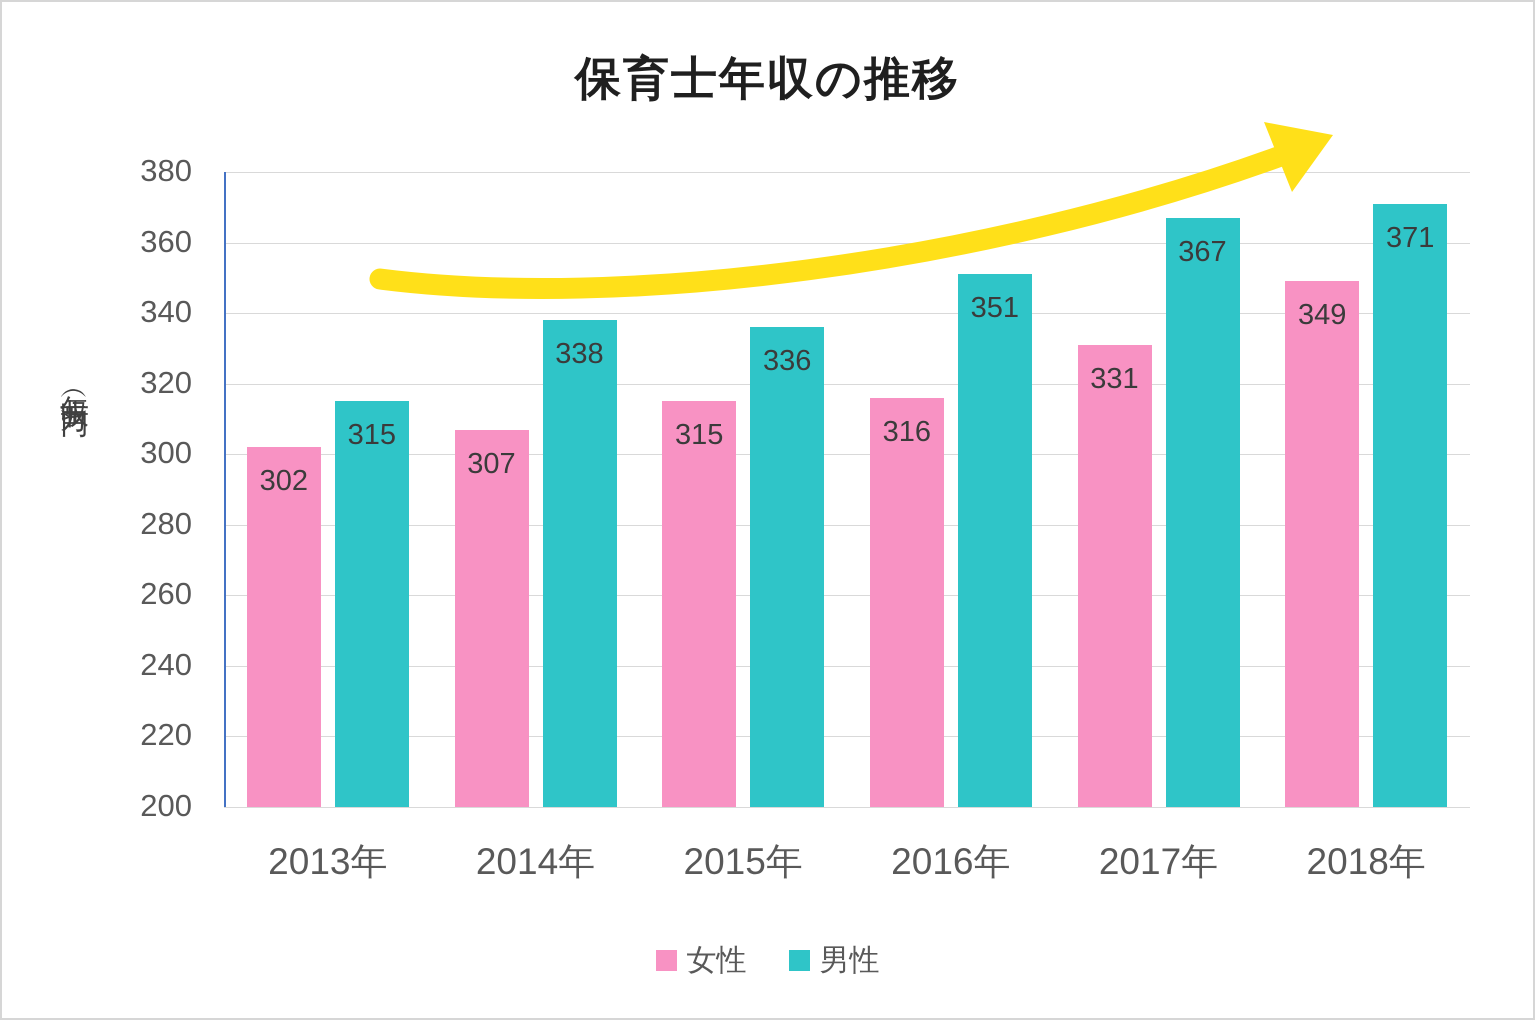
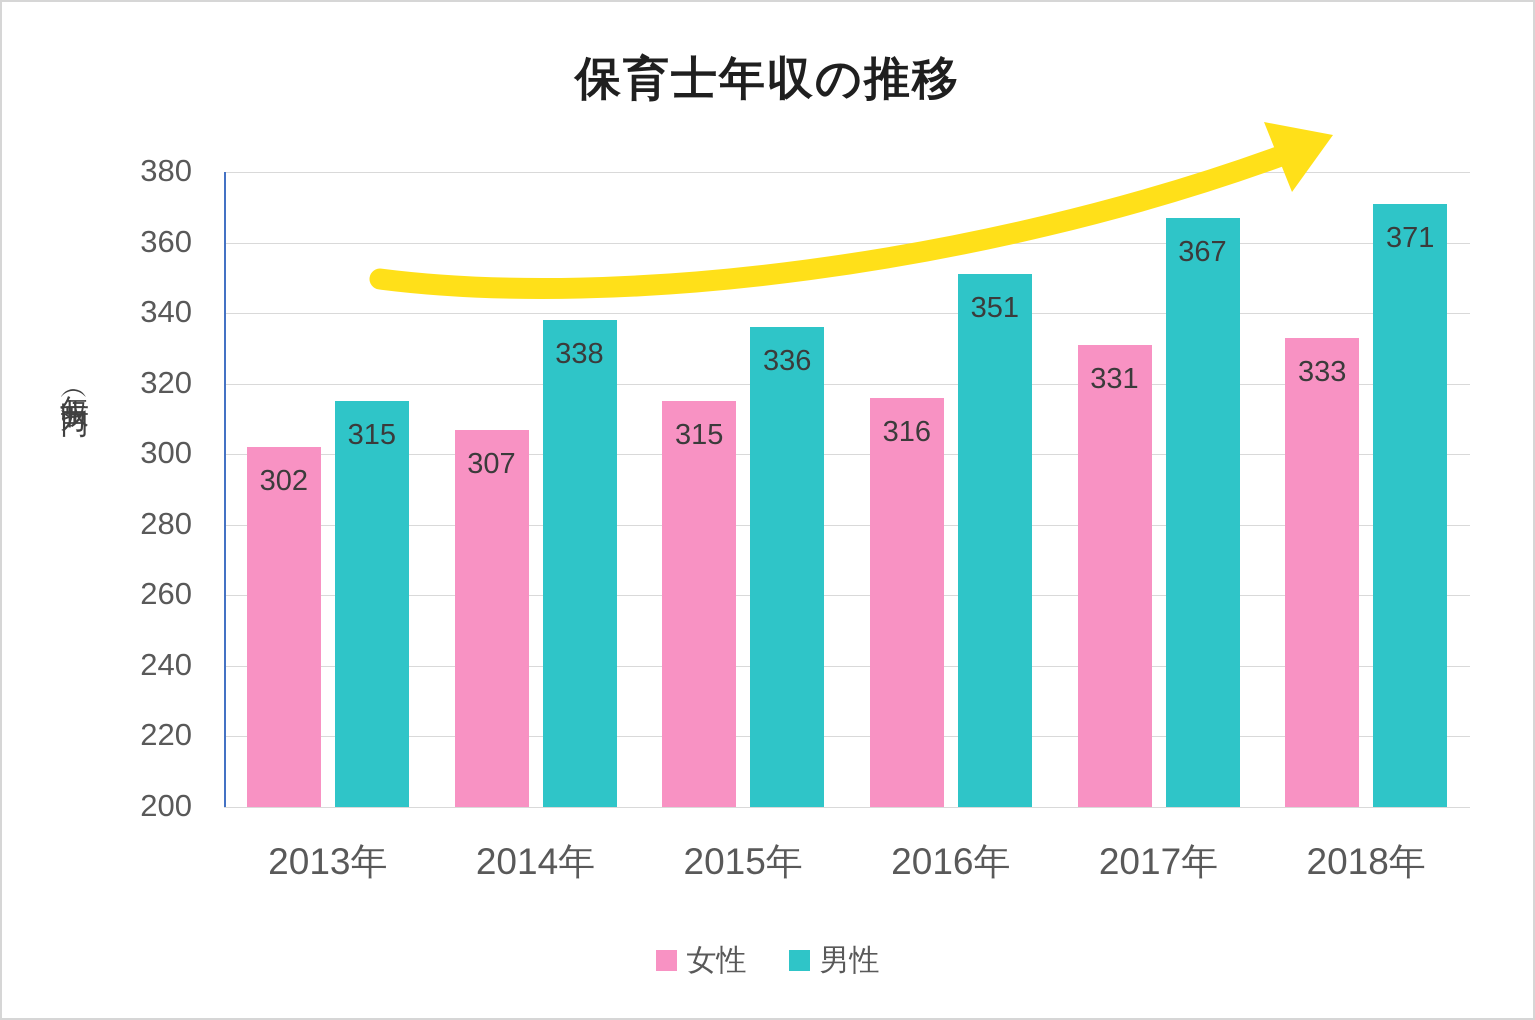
女性/2018年: 349 -> 333
